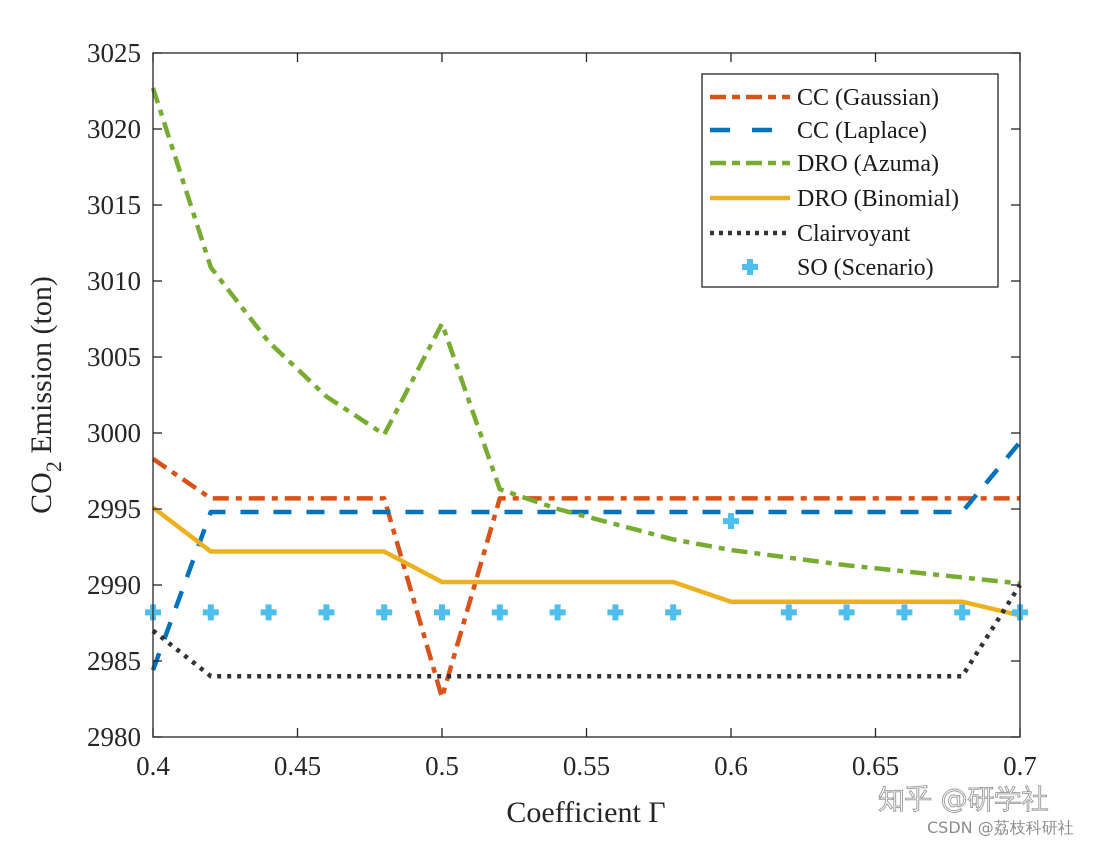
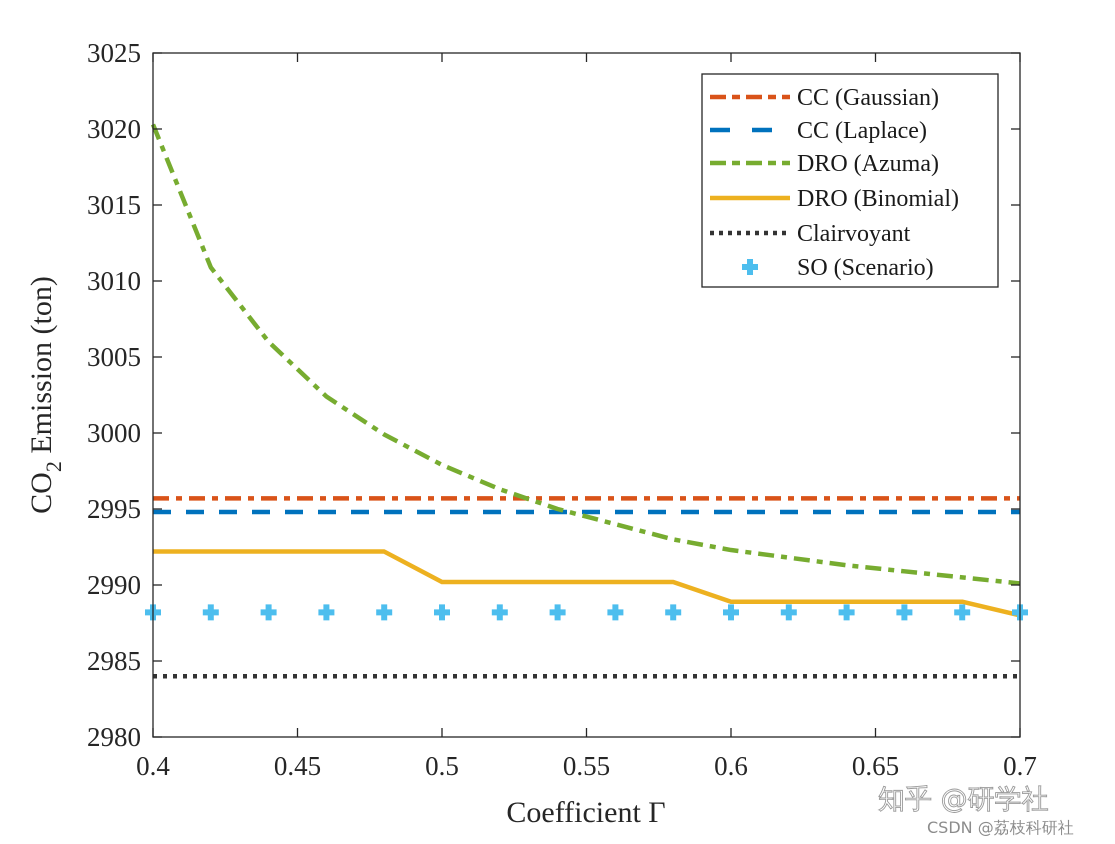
CC (Gaussian)/0.4: 2998.3 -> 2995.7
CC (Laplace)/0.4: 2984.4 -> 2994.8
DRO (Azuma)/0.4: 3022.7 -> 3020.3
DRO (Binomial)/0.4: 2995.1 -> 2992.2
Clairvoyant/0.4: 2987 -> 2984
CC (Gaussian)/0.5: 2982.6 -> 2995.7
DRO (Azuma)/0.5: 3007.2 -> 2997.9
SO (Scenario)/0.6: 2994.2 -> 2988.2
CC (Laplace)/0.7: 2999.4 -> 2994.8
Clairvoyant/0.7: 2990 -> 2984
